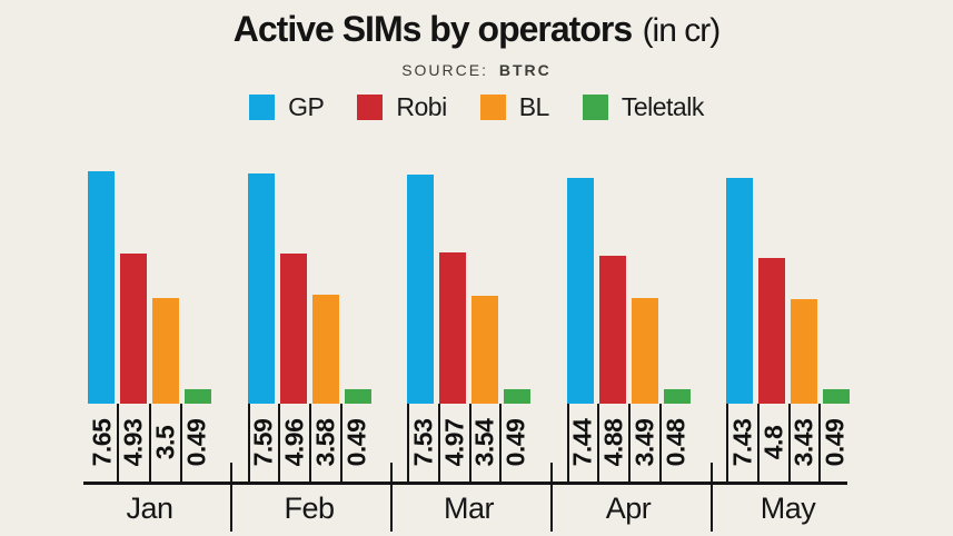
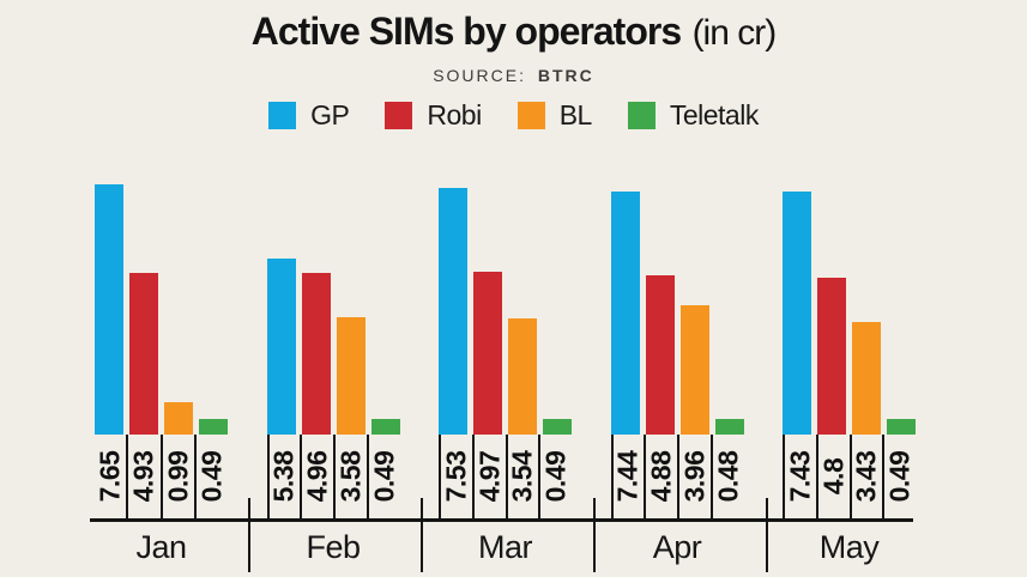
BL/Jan: 3.5 -> 0.99
GP/Feb: 7.59 -> 5.38
BL/Apr: 3.49 -> 3.96
